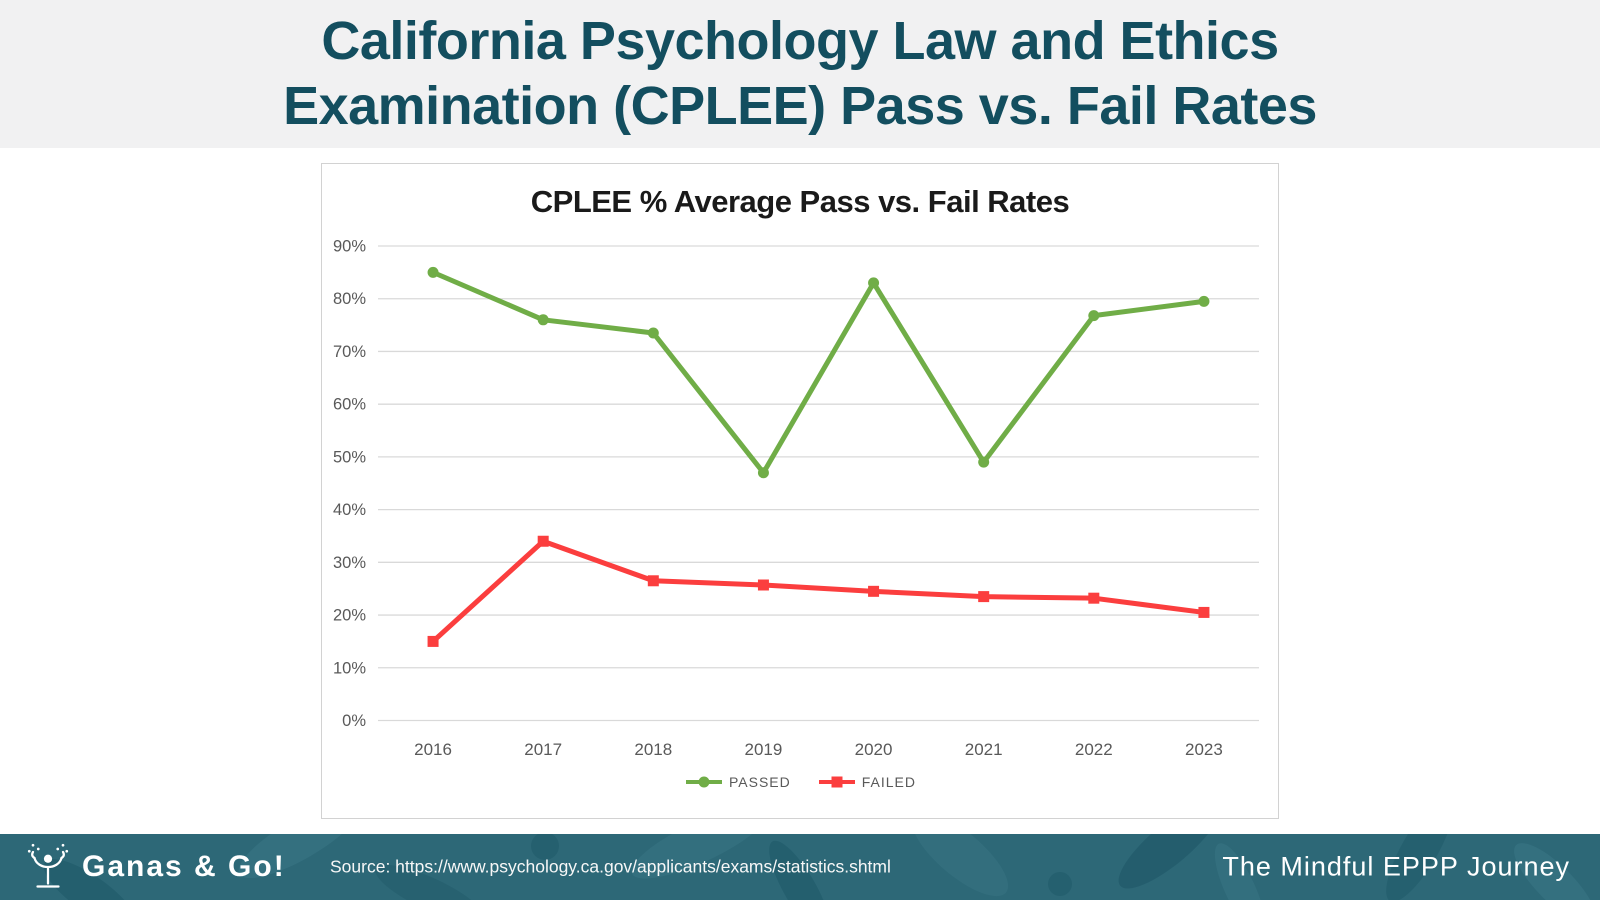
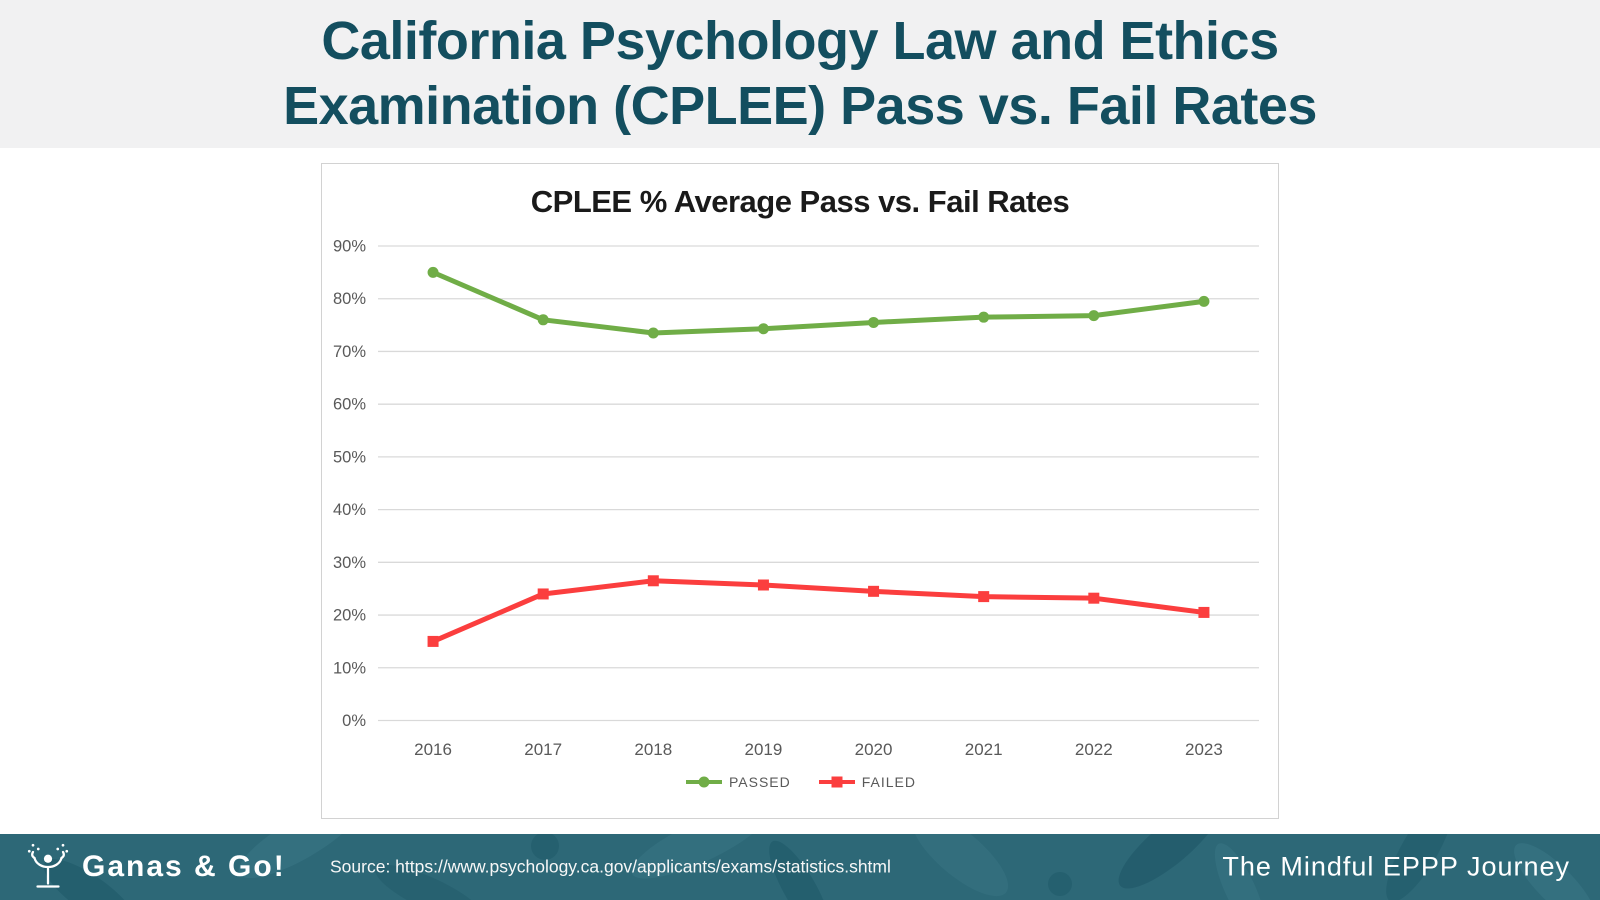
FAILED/2017: 34% -> 24%
PASSED/2019: 47% -> 74%
PASSED/2020: 83% -> 76%
PASSED/2021: 49% -> 76%
